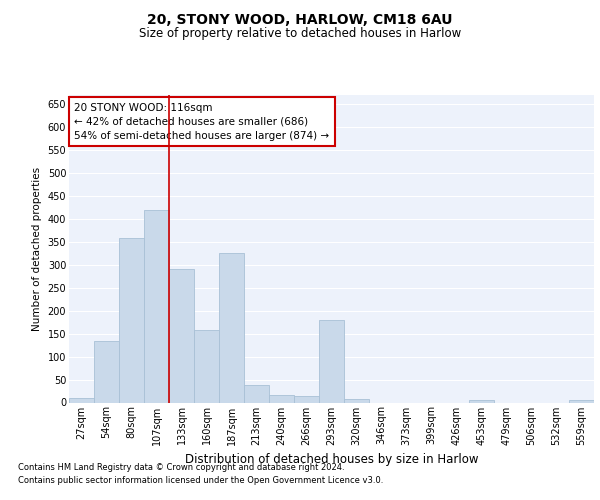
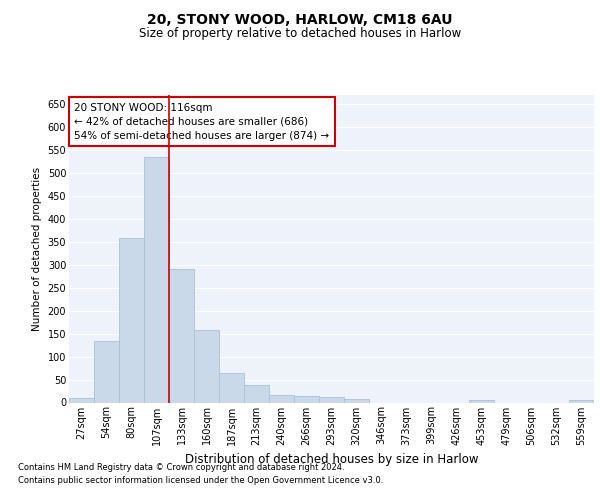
107sqm: 420 -> 535
187sqm: 325 -> 65
293sqm: 180 -> 11
